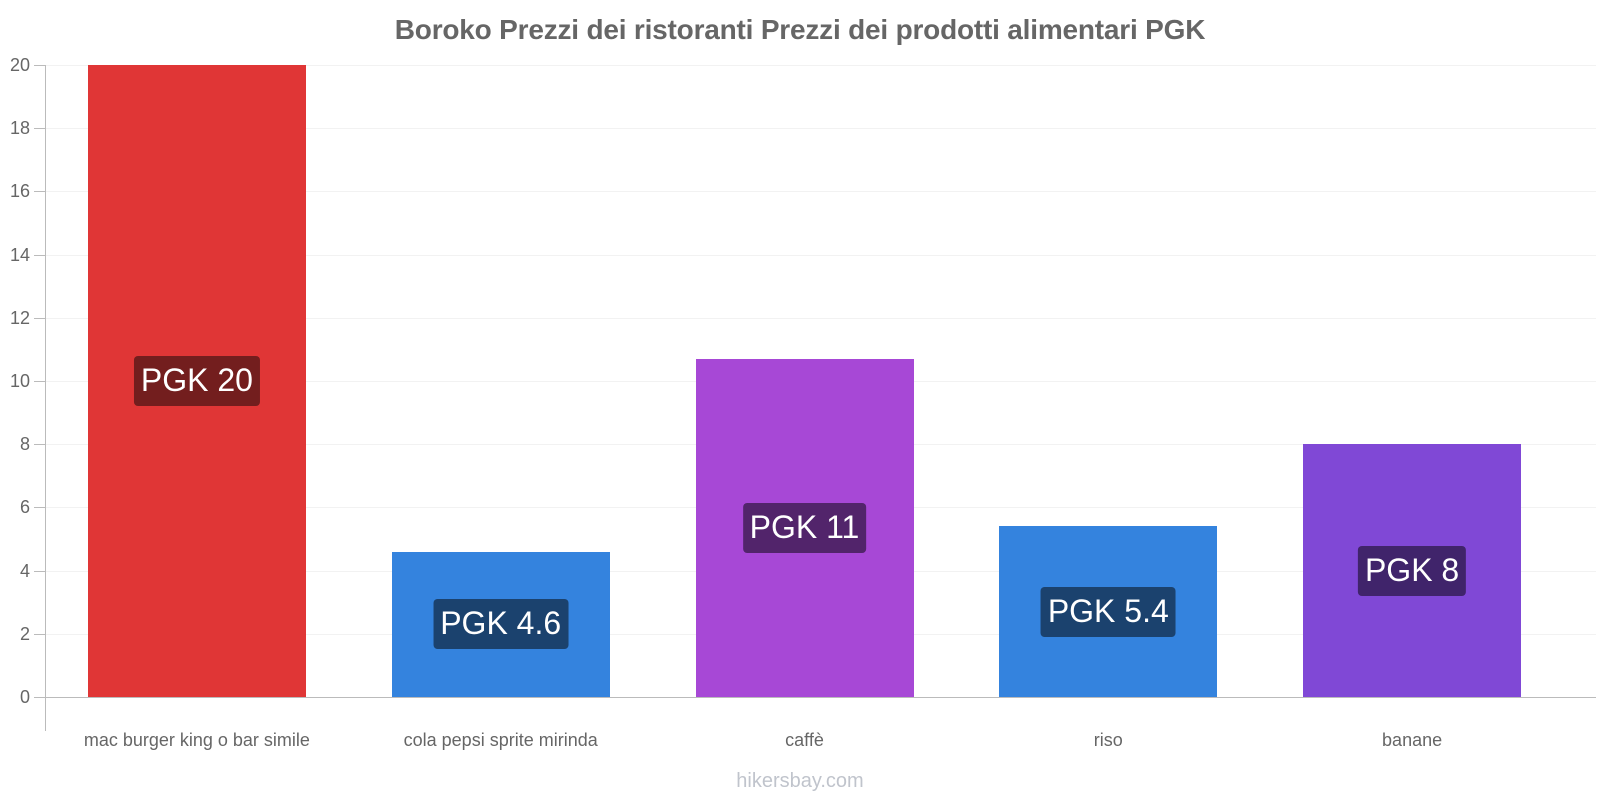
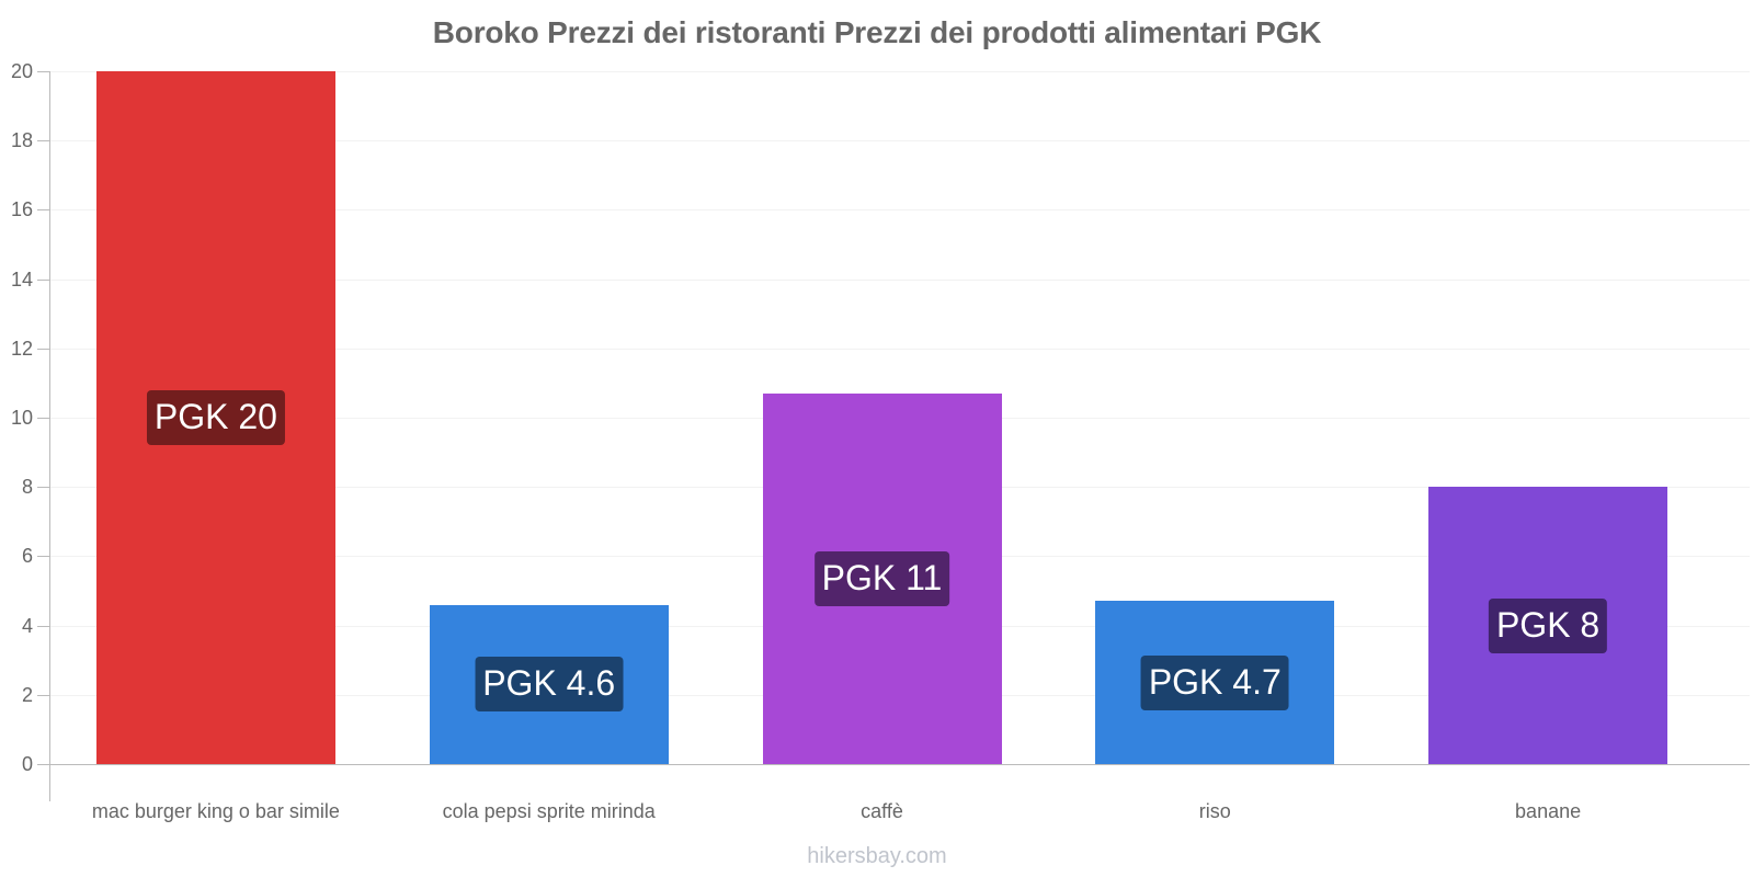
riso: 5.4 -> 4.7
